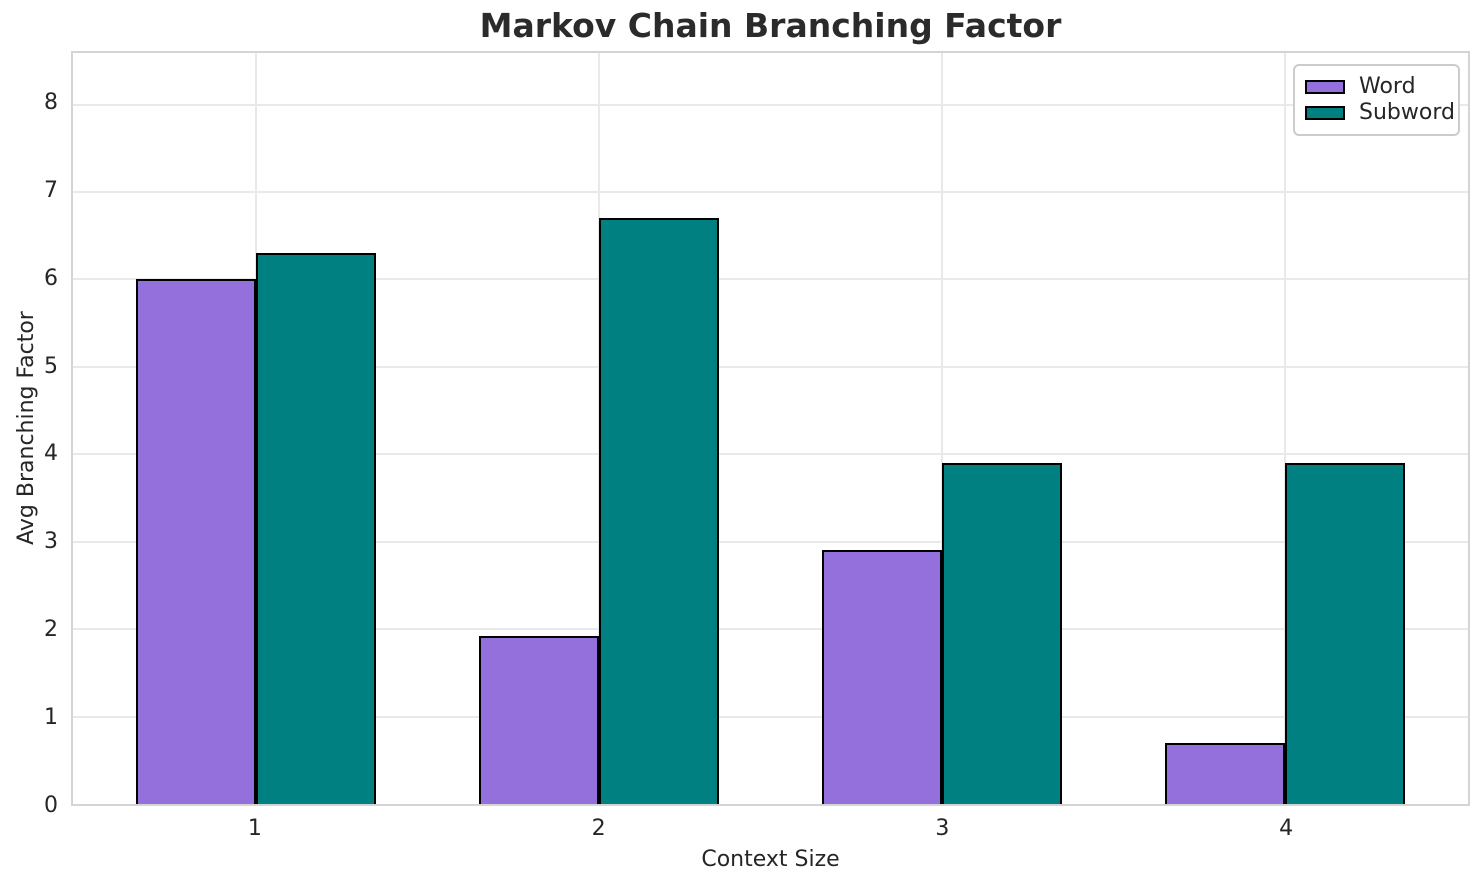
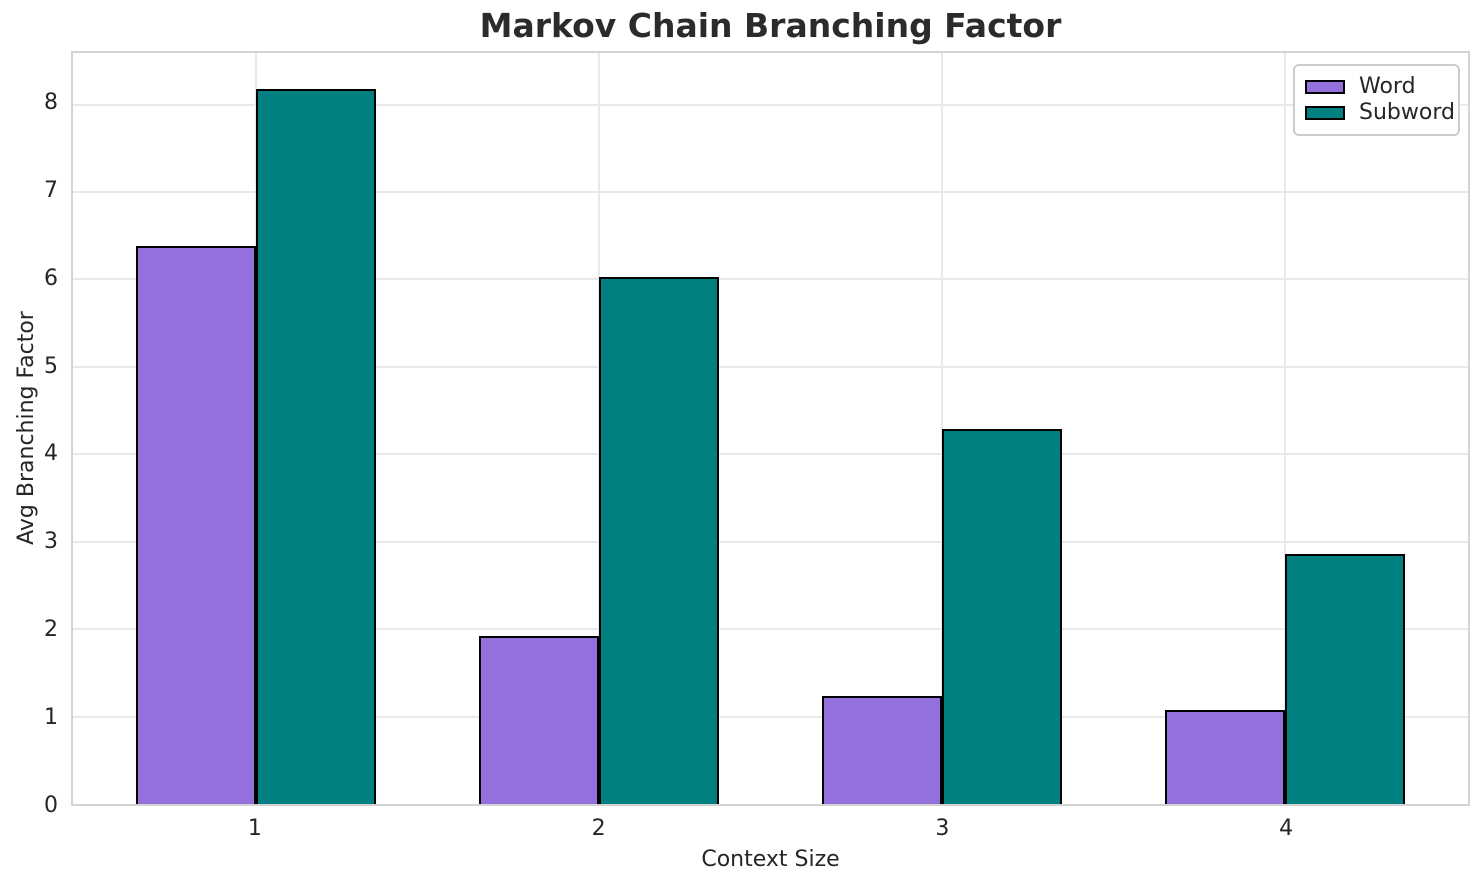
Word/1: 6.0 -> 6.4
Subword/1: 6.3 -> 8.2
Subword/2: 6.7 -> 6.0
Word/3: 2.9 -> 1.2
Subword/3: 3.9 -> 4.3
Word/4: 0.7 -> 1.1
Subword/4: 3.9 -> 2.9
